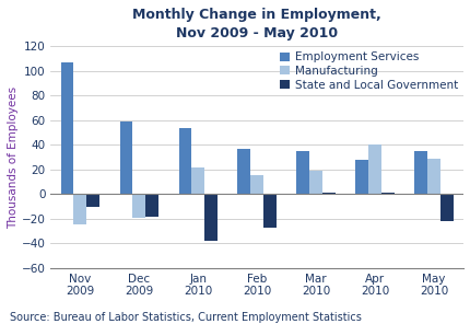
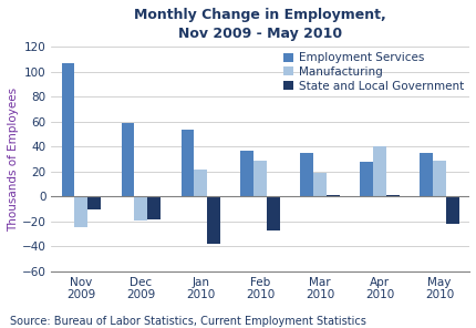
Manufacturing/Feb 2010: 15 -> 29
